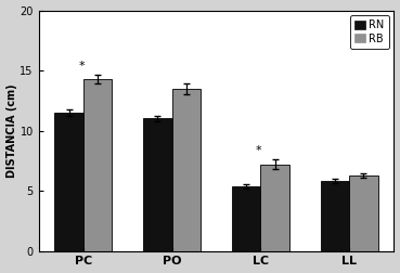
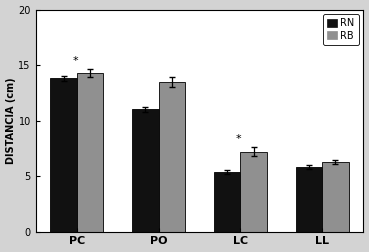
RN/PC: 11.5 -> 13.8
